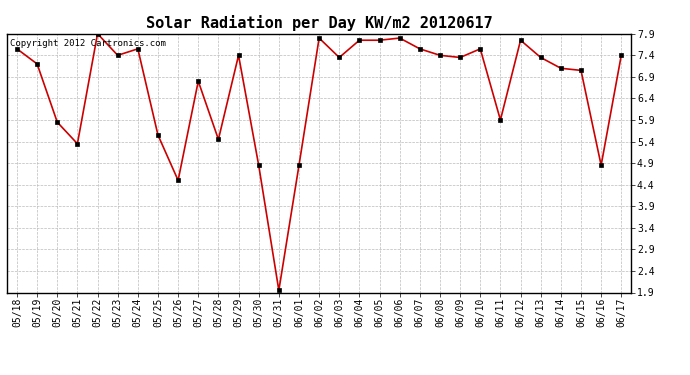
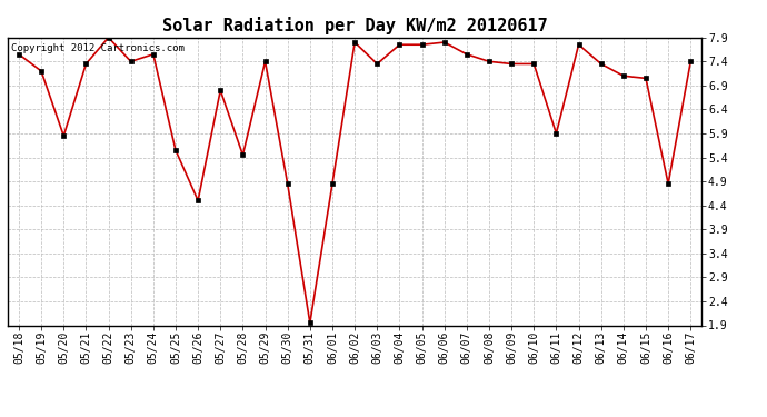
05/21: 5.35 -> 7.35
06/10: 7.55 -> 7.35
